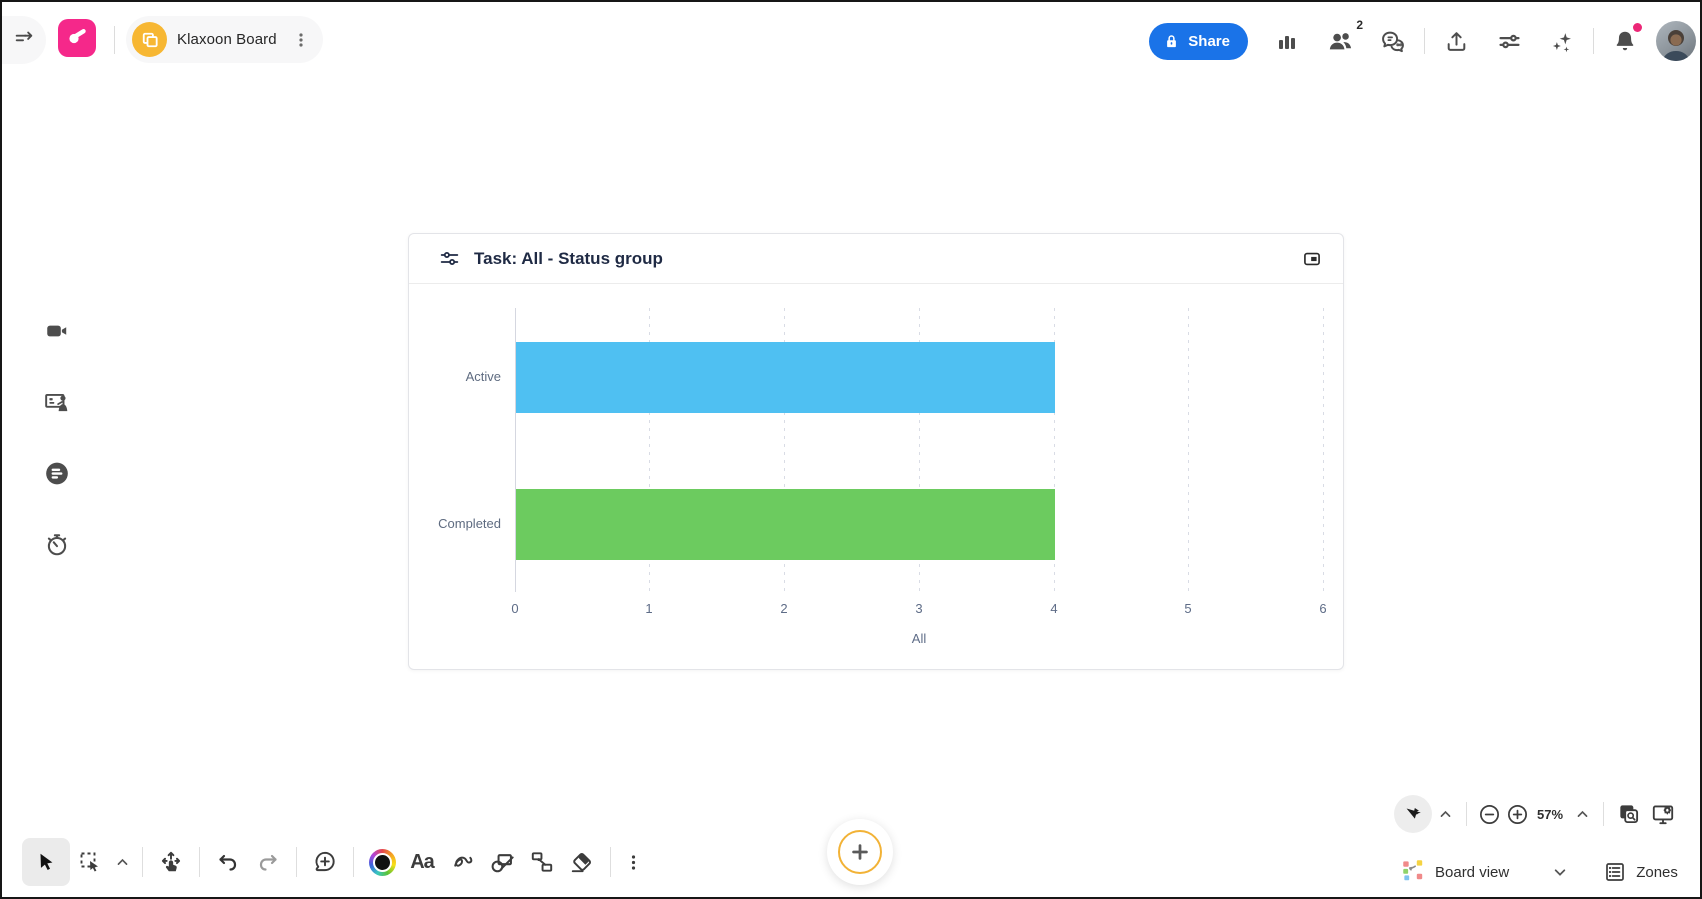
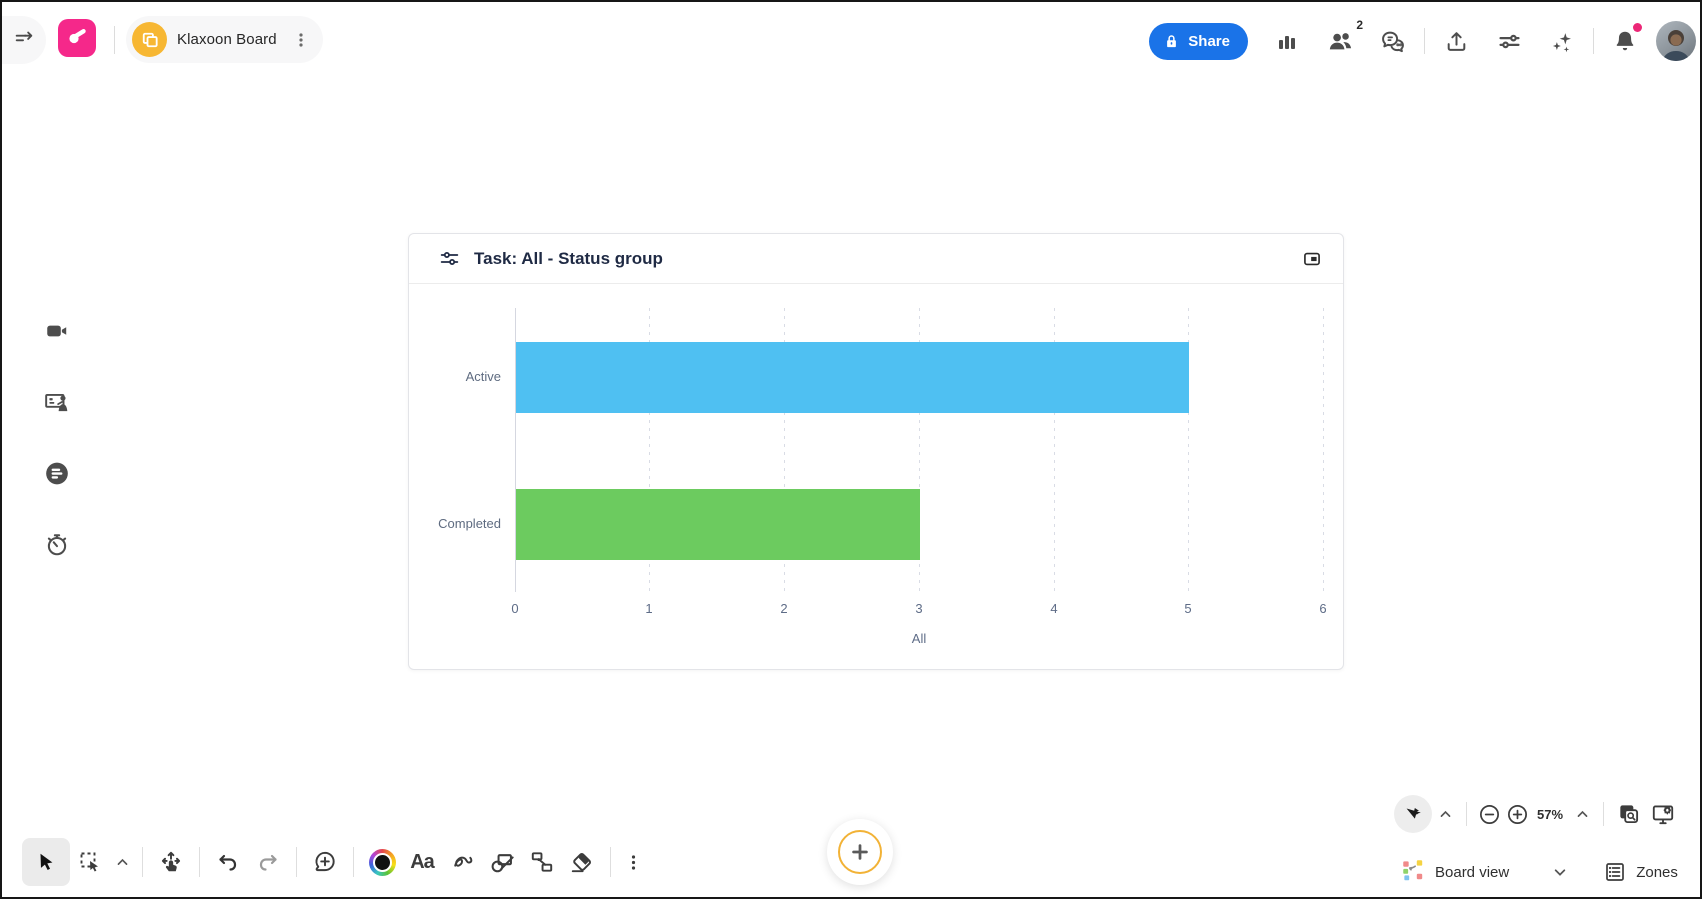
Active: 4 -> 5
Completed: 4 -> 3
